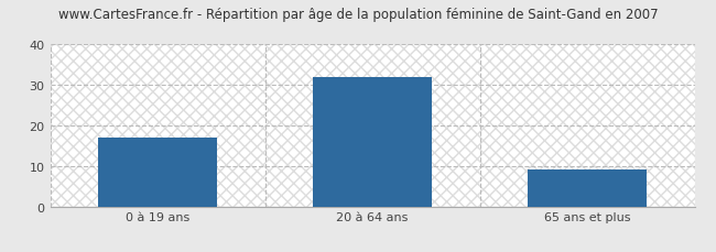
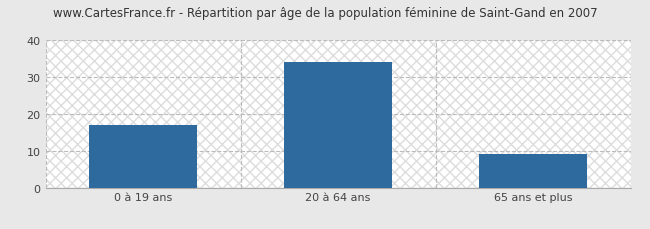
20 à 64 ans: 32 -> 34
